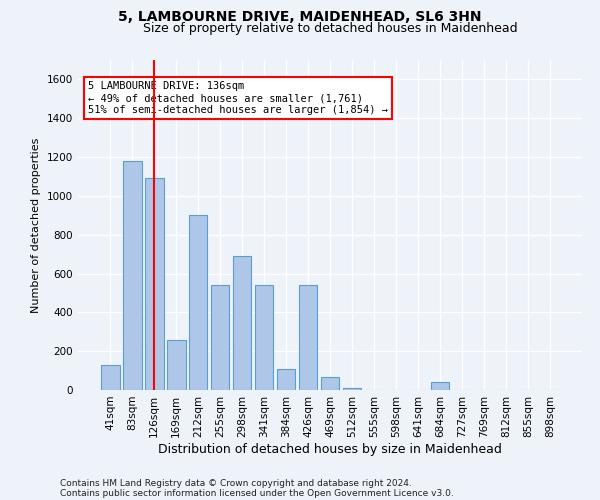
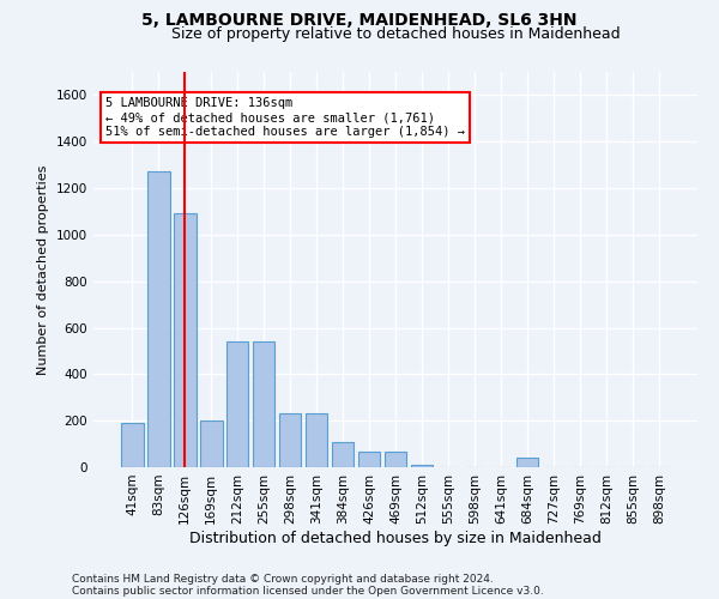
41sqm: 130 -> 190
83sqm: 1180 -> 1270
169sqm: 260 -> 200
212sqm: 900 -> 540
298sqm: 690 -> 230
341sqm: 540 -> 230
426sqm: 540 -> 60
